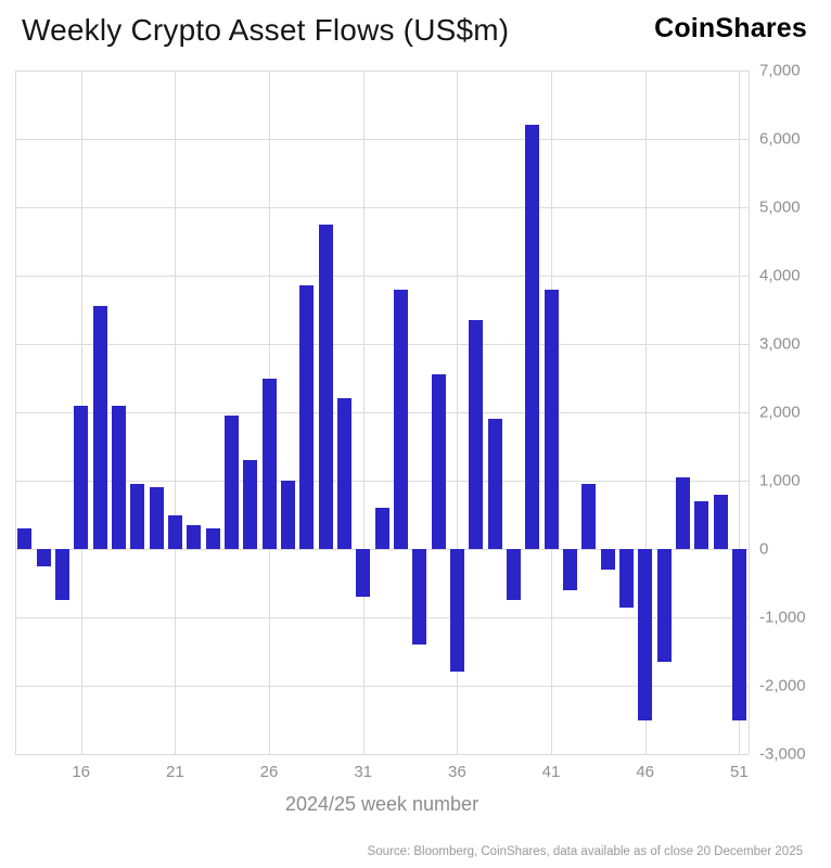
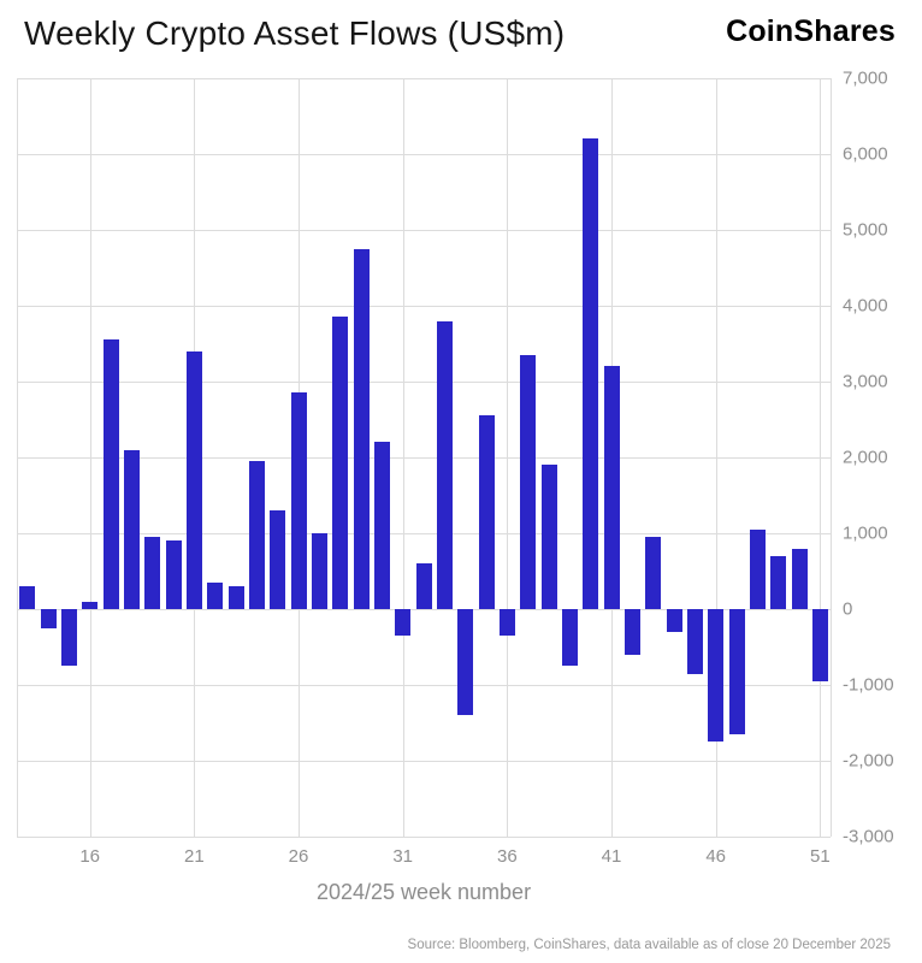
16: 2100 -> 100
21: 500 -> 3400
26: 2500 -> 2800
31: -700 -> -400
36: -1800 -> -400
41: 3800 -> 3200
46: -2500 -> -1800
51: -2500 -> -1000
